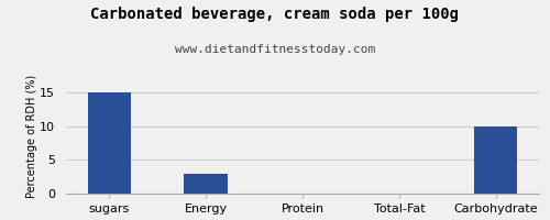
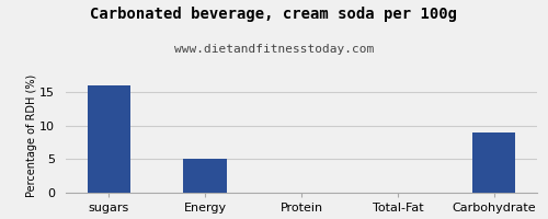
sugars: 15 -> 16
Energy: 3 -> 5
Carbohydrate: 10 -> 9
